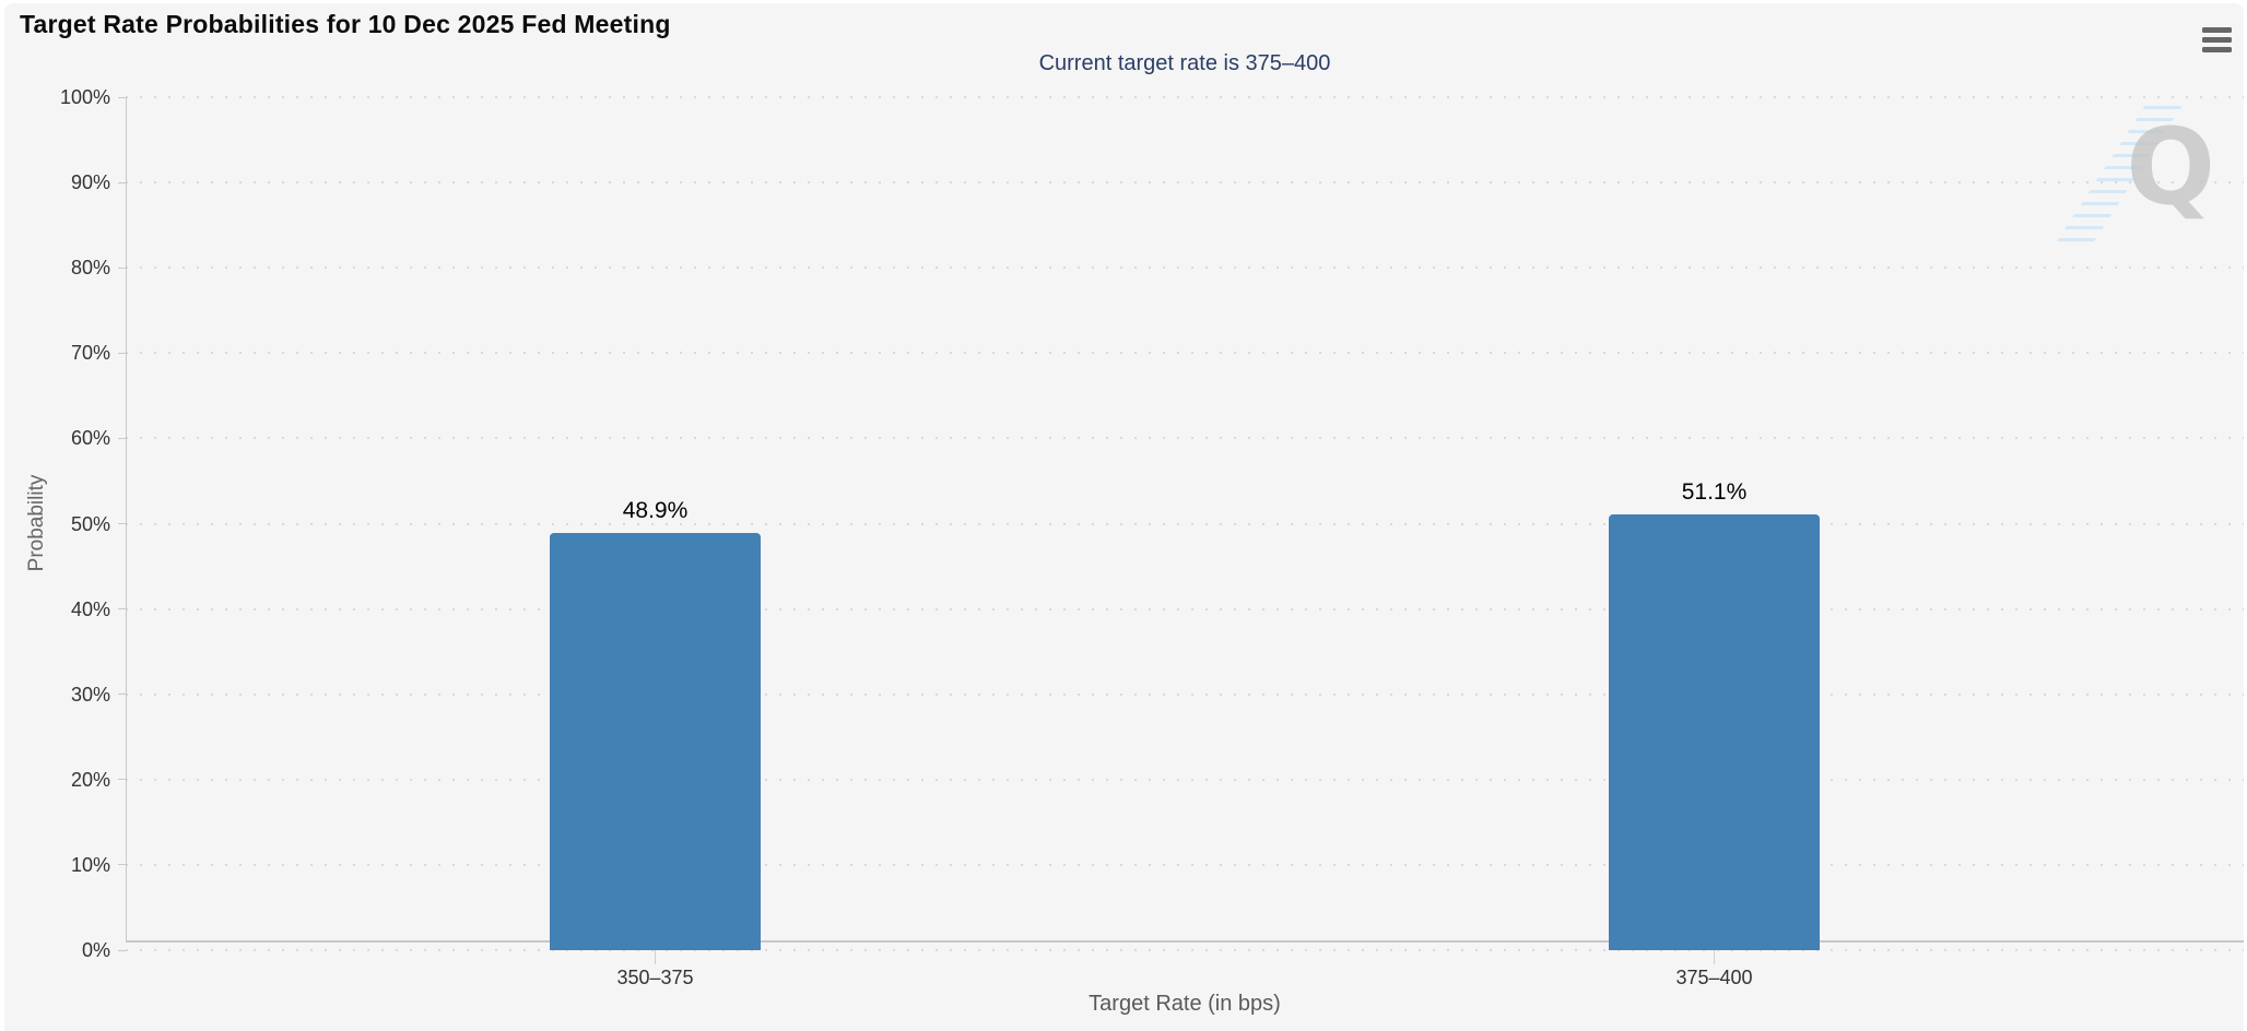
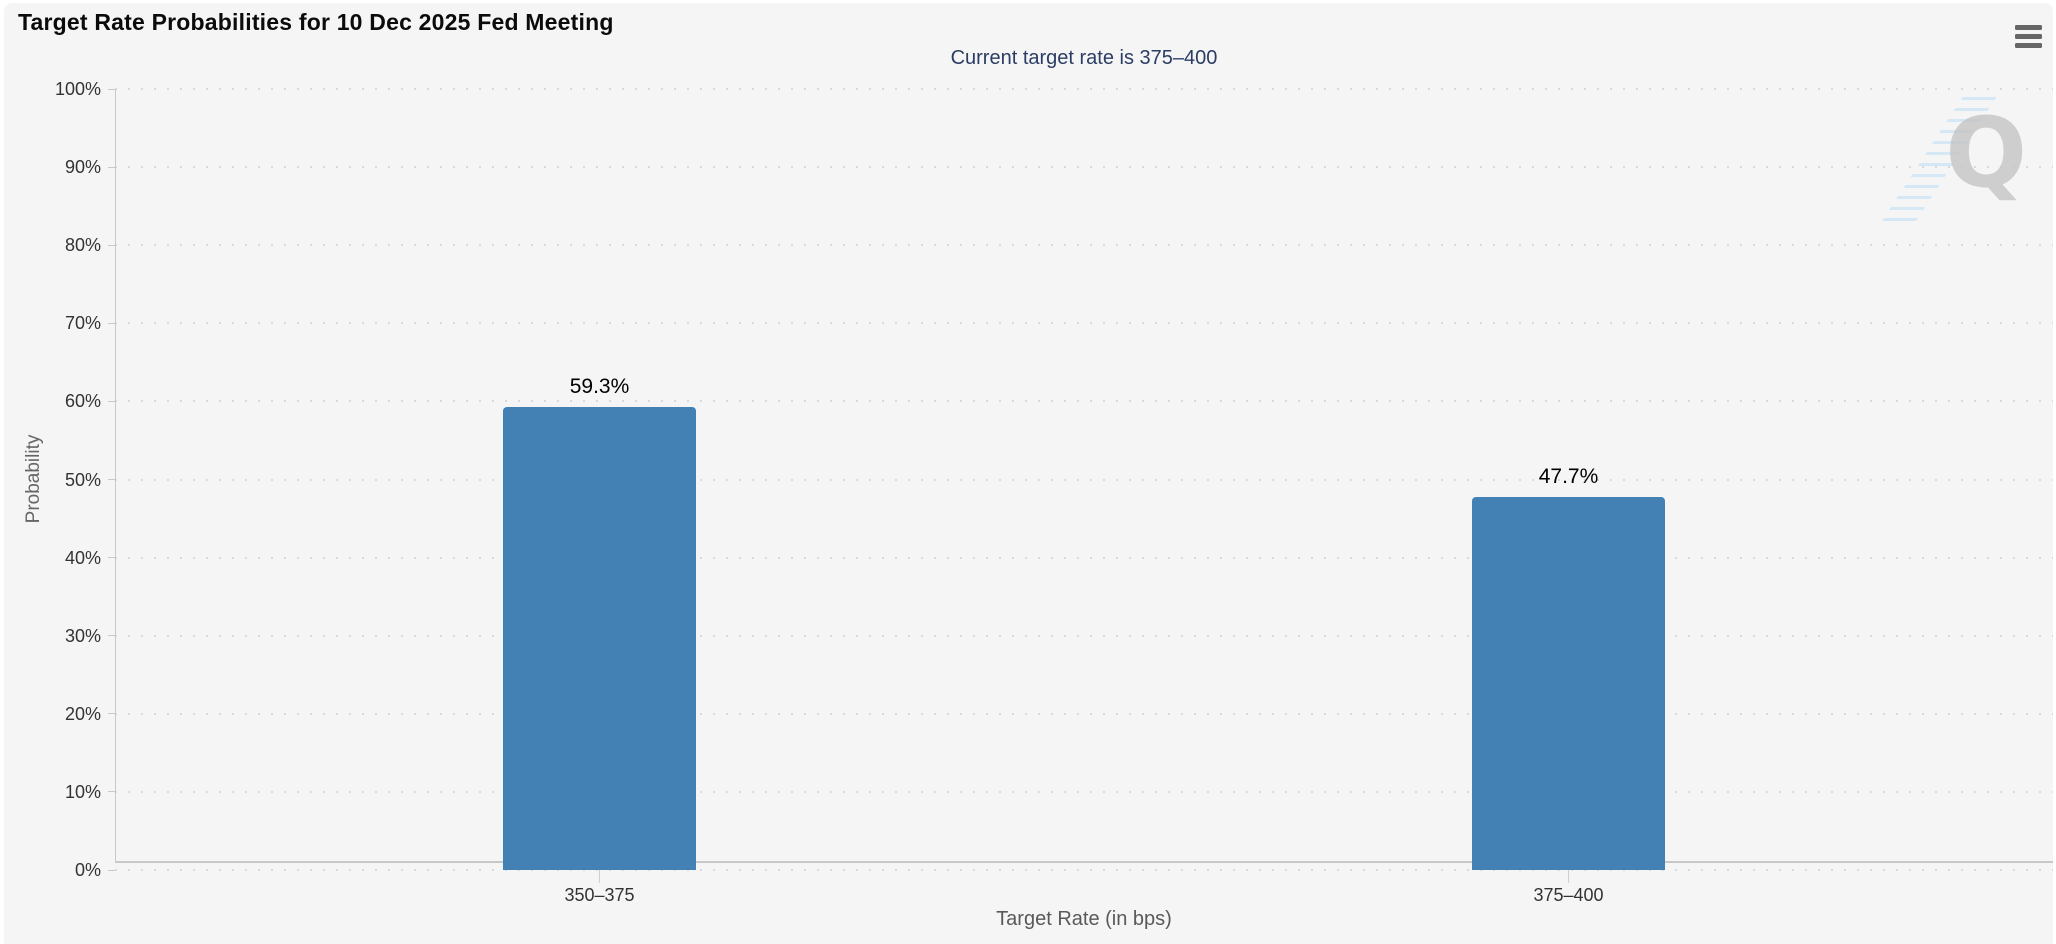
350–375: 48.9% -> 59.3%
375–400: 51.1% -> 47.7%
